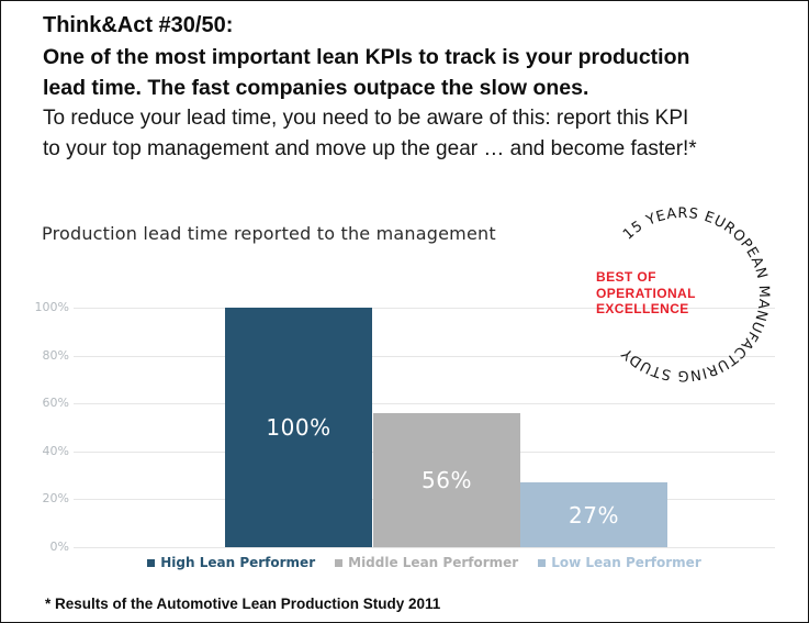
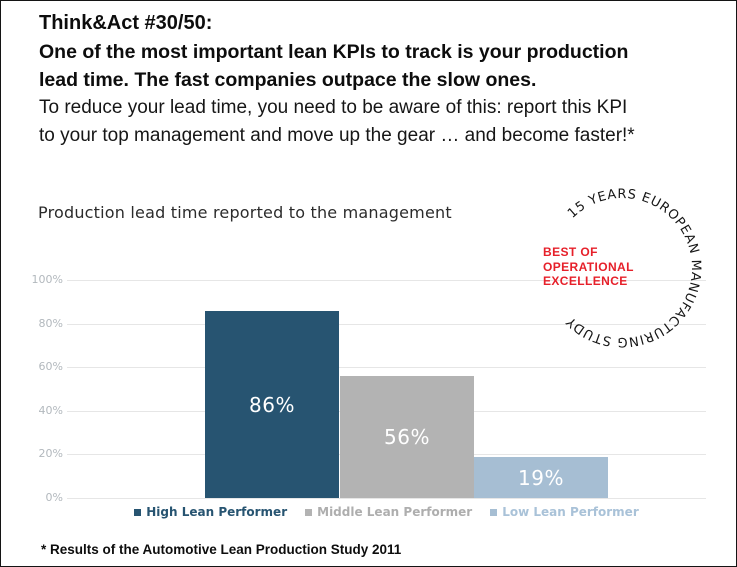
High Lean Performer: 100% -> 86%
Low Lean Performer: 27% -> 19%
